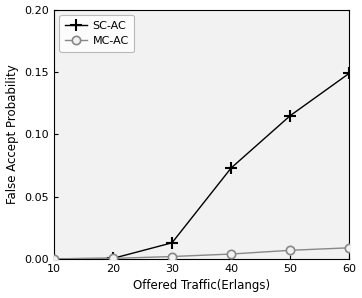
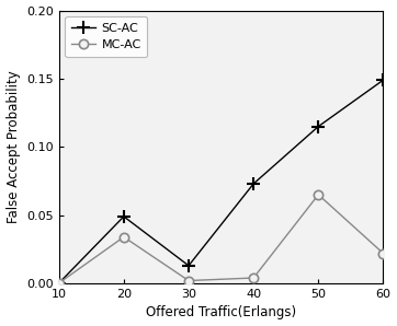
SC-AC/20: 0.001 -> 0.049
MC-AC/20: 0.001 -> 0.034
MC-AC/50: 0.007 -> 0.065
MC-AC/60: 0.009 -> 0.022
